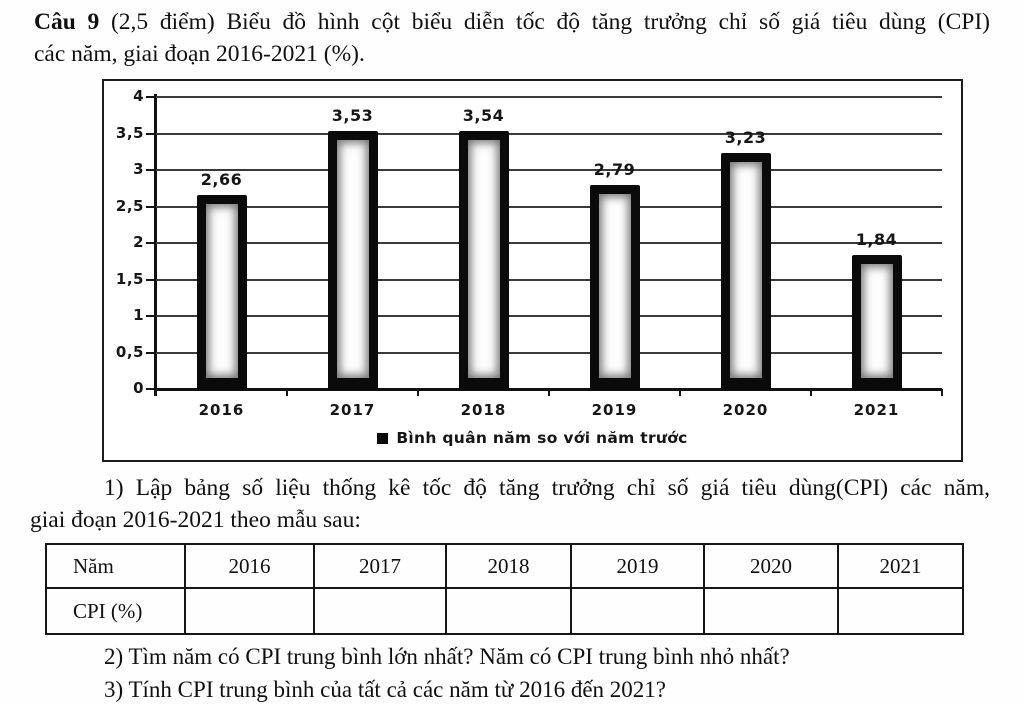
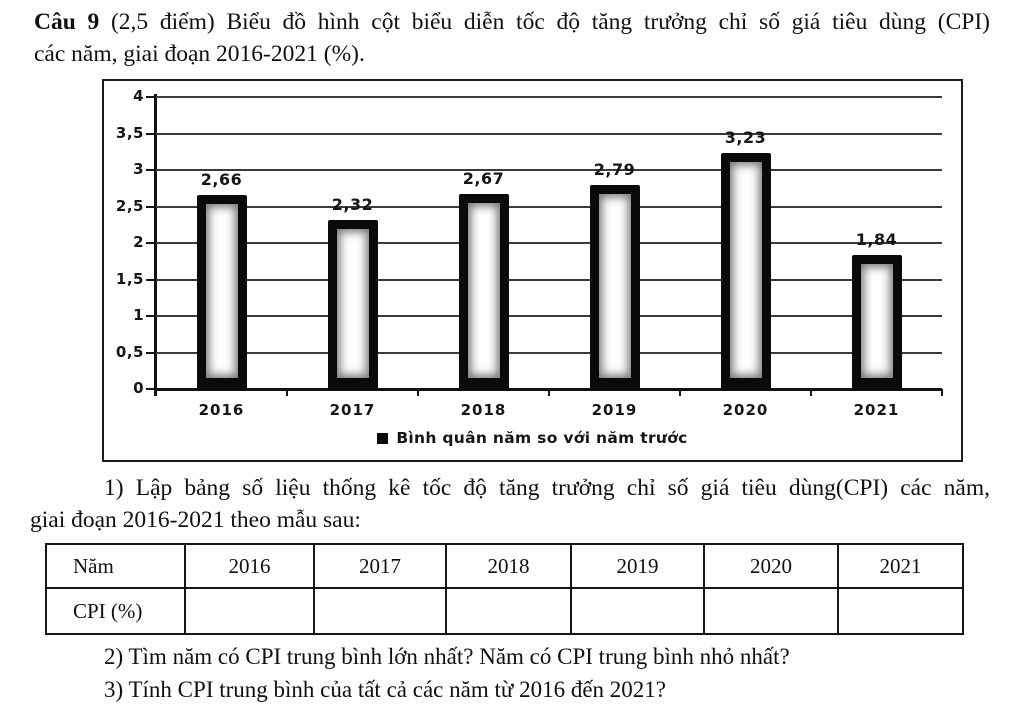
2017: 3,53 -> 2,32
2018: 3,54 -> 2,67
